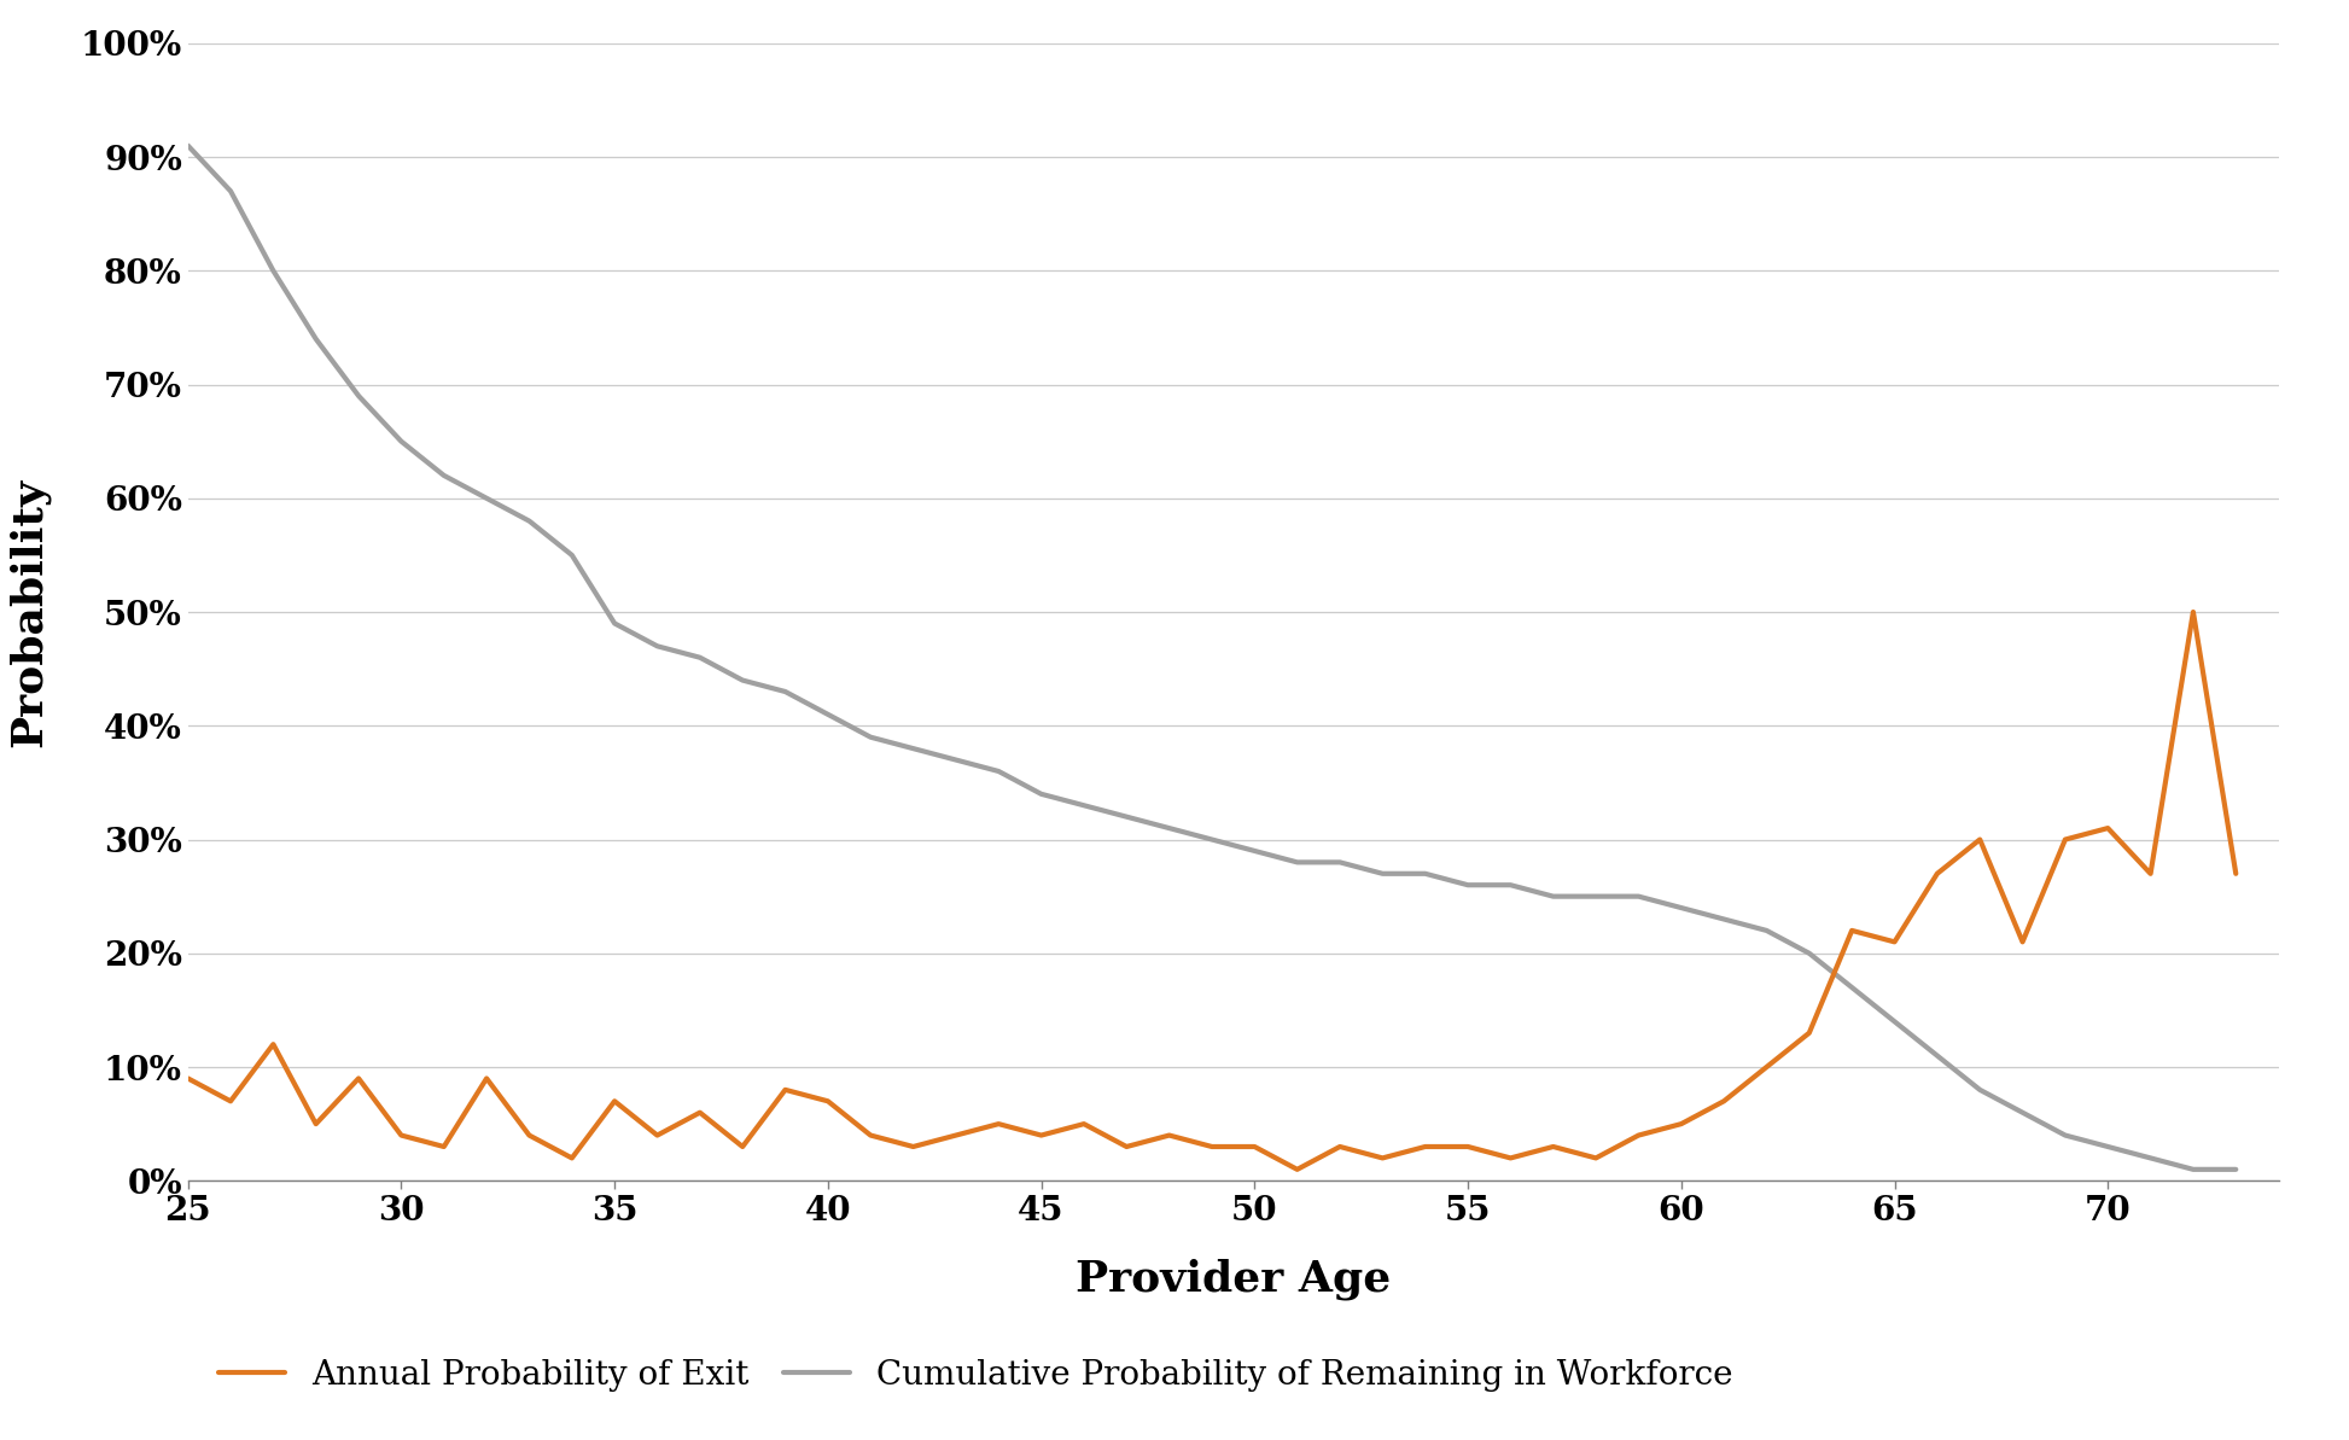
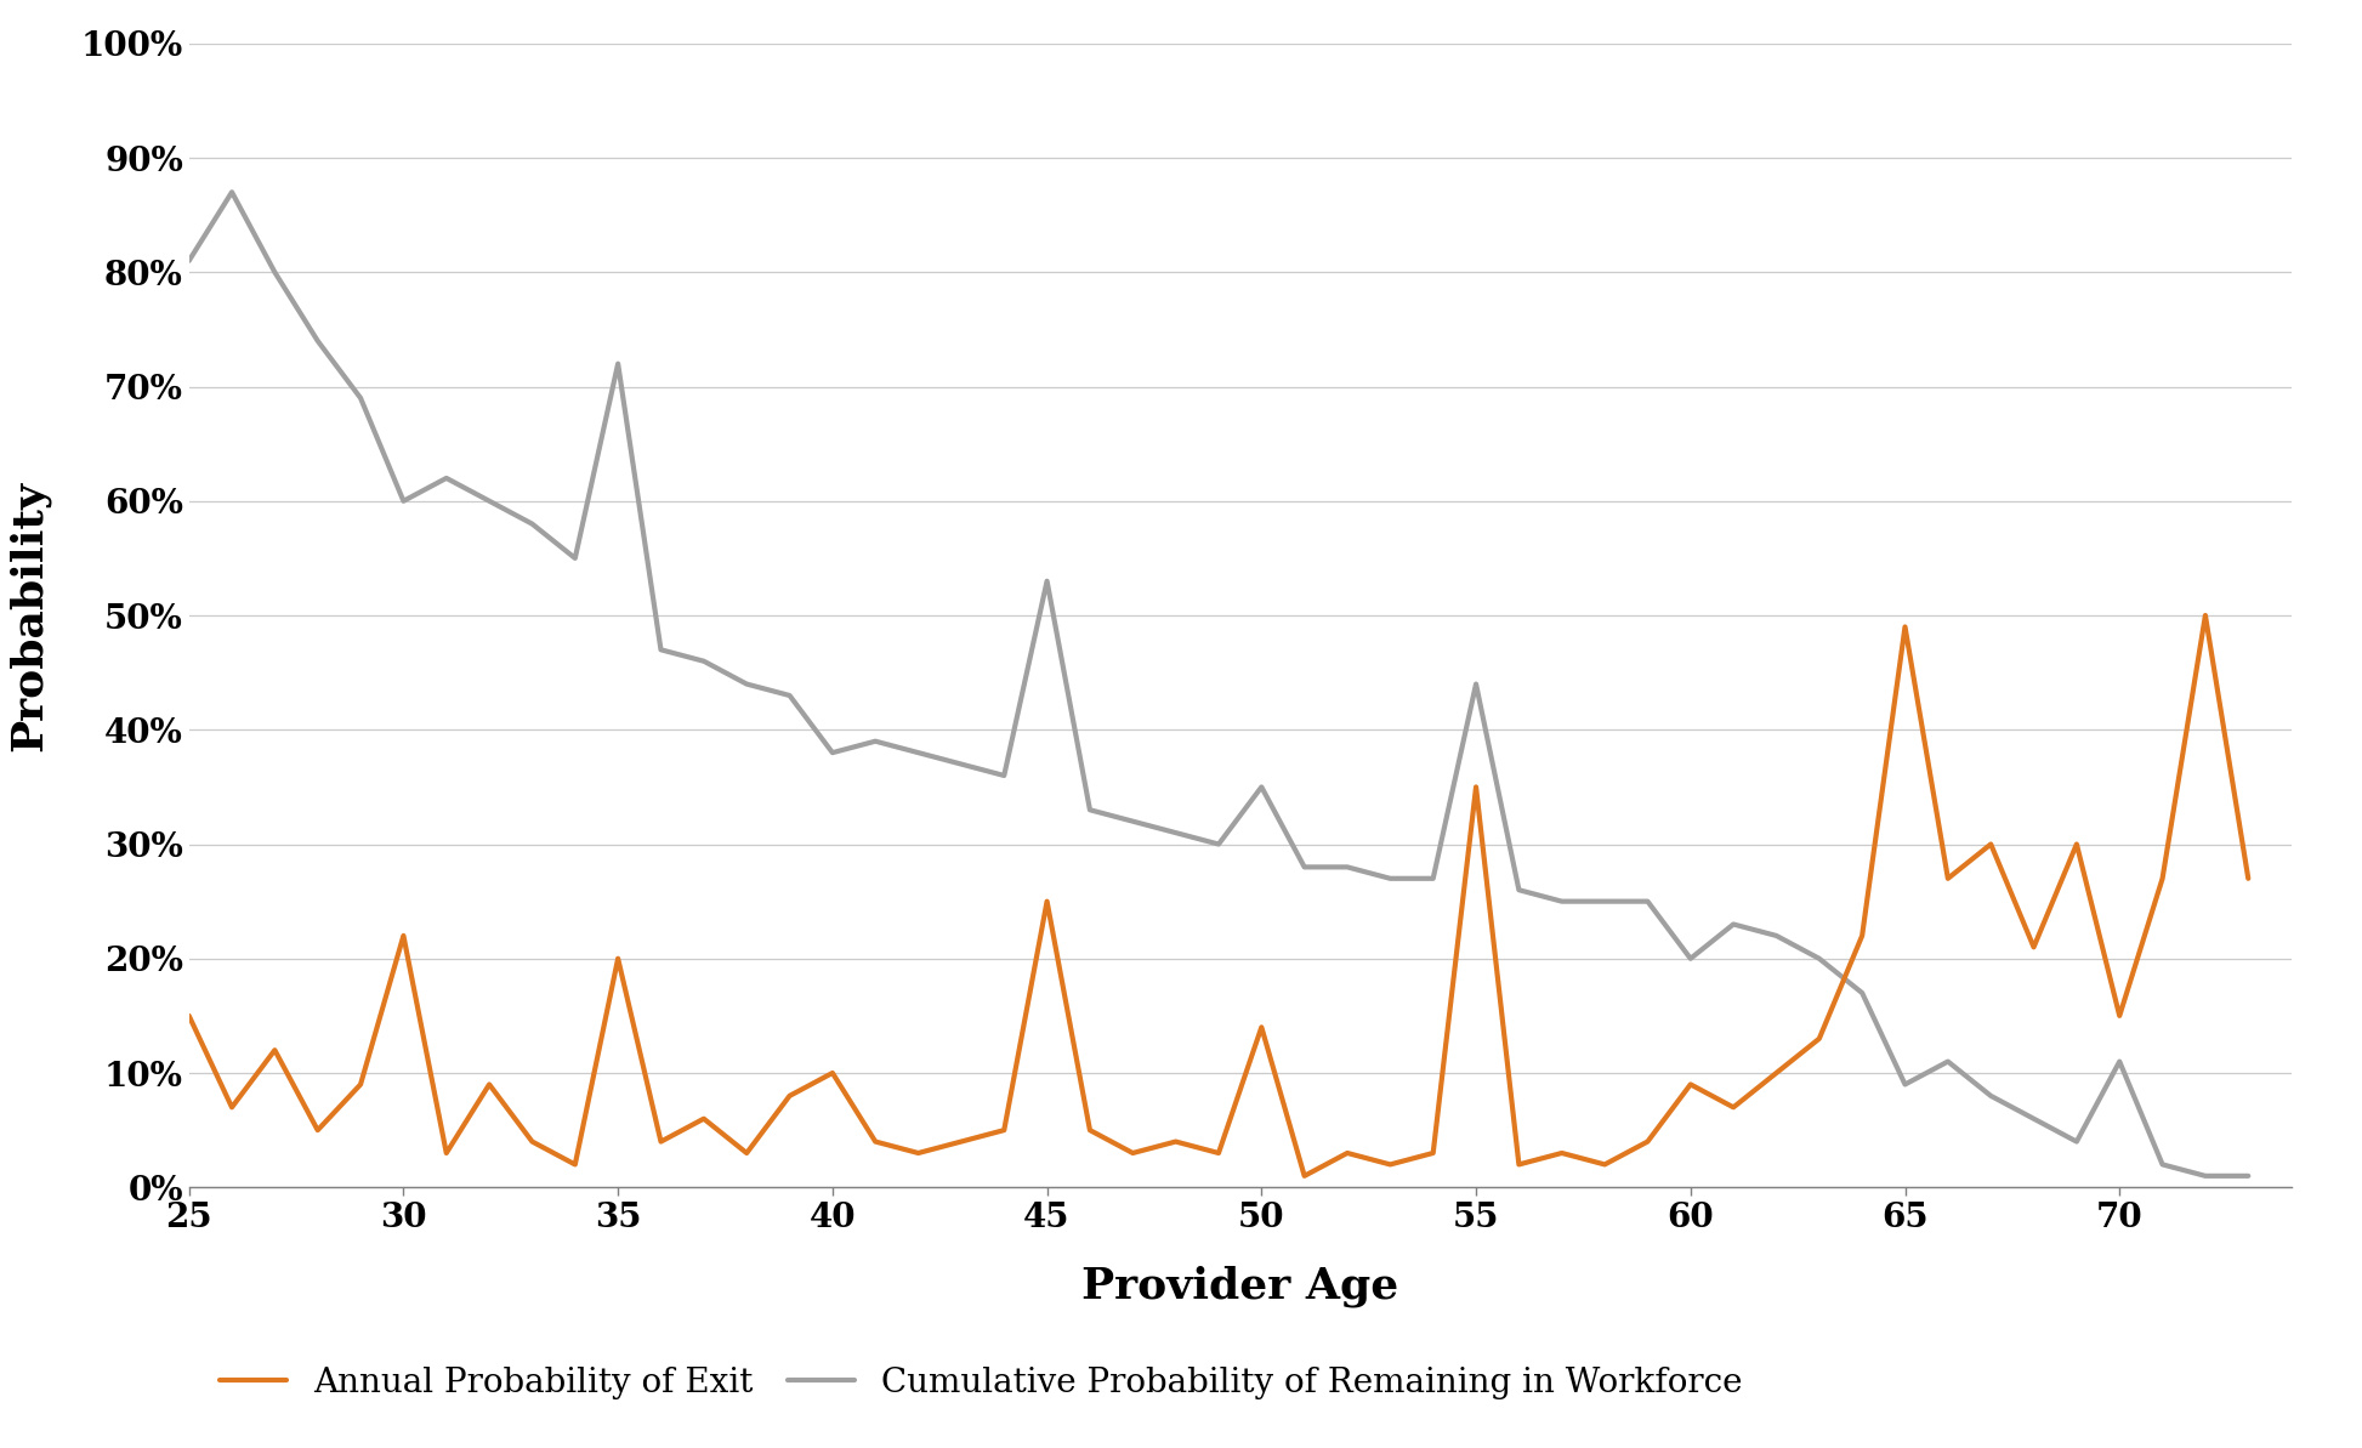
Annual Probability of Exit/25: 9% -> 15%
Cumulative Probability of Remaining in Workforce/25: 91% -> 81%
Annual Probability of Exit/30: 4% -> 22%
Cumulative Probability of Remaining in Workforce/30: 65% -> 60%
Annual Probability of Exit/35: 7% -> 20%
Cumulative Probability of Remaining in Workforce/35: 49% -> 72%
Annual Probability of Exit/40: 7% -> 10%
Cumulative Probability of Remaining in Workforce/40: 41% -> 38%
Annual Probability of Exit/45: 4% -> 25%
Cumulative Probability of Remaining in Workforce/45: 34% -> 53%
Annual Probability of Exit/50: 3% -> 14%
Cumulative Probability of Remaining in Workforce/50: 29% -> 35%
Annual Probability of Exit/55: 3% -> 35%
Cumulative Probability of Remaining in Workforce/55: 26% -> 44%
Annual Probability of Exit/60: 5% -> 9%
Cumulative Probability of Remaining in Workforce/60: 24% -> 20%
Annual Probability of Exit/65: 21% -> 49%
Cumulative Probability of Remaining in Workforce/65: 14% -> 9%
Annual Probability of Exit/70: 31% -> 15%
Cumulative Probability of Remaining in Workforce/70: 3% -> 11%
